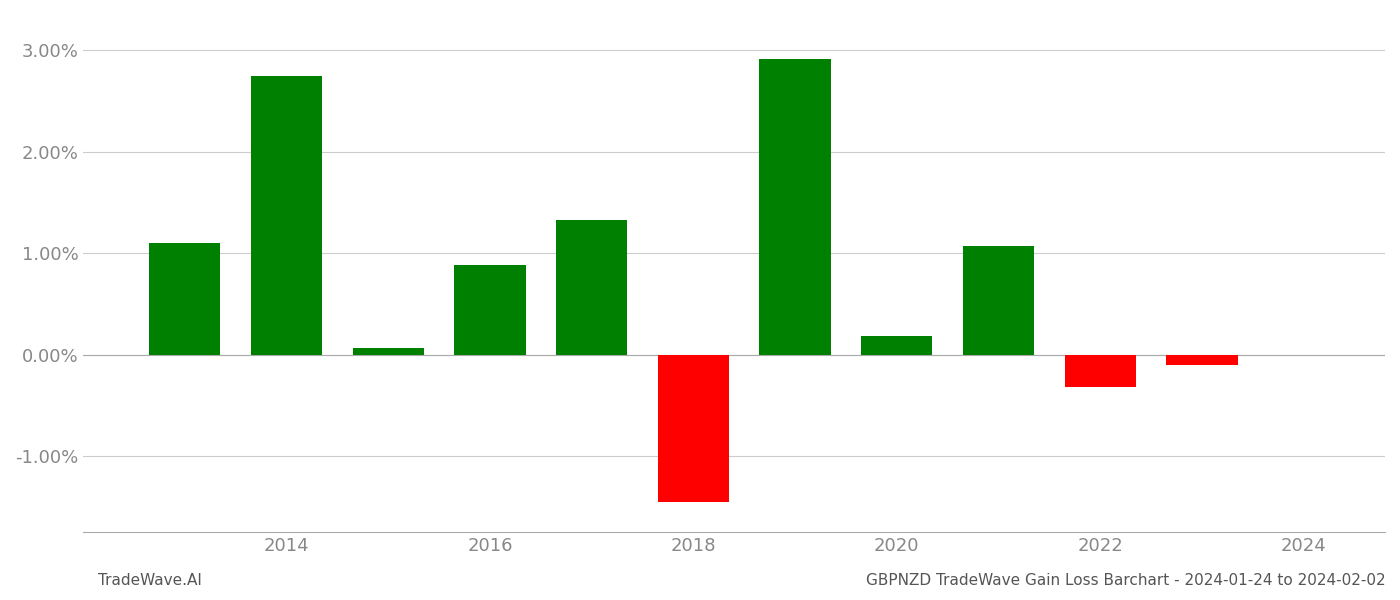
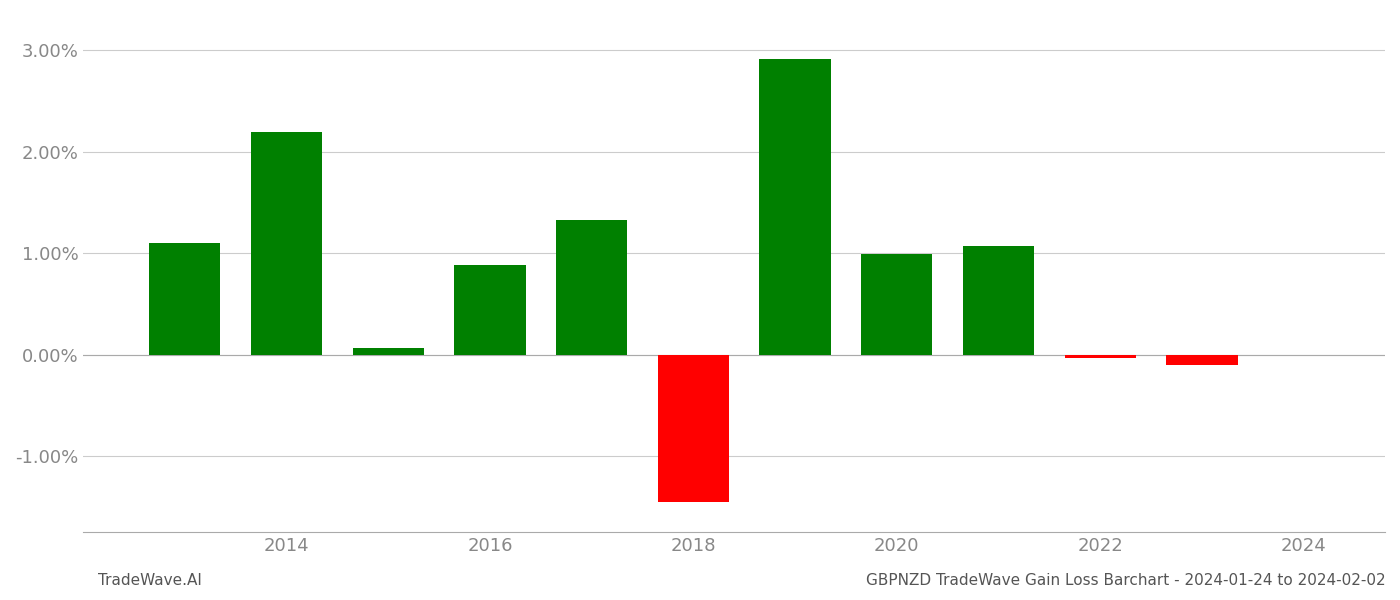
2014: 2.75% -> 2.20%
2020: 0.18% -> 0.99%
2022: -0.32% -> -0.03%
